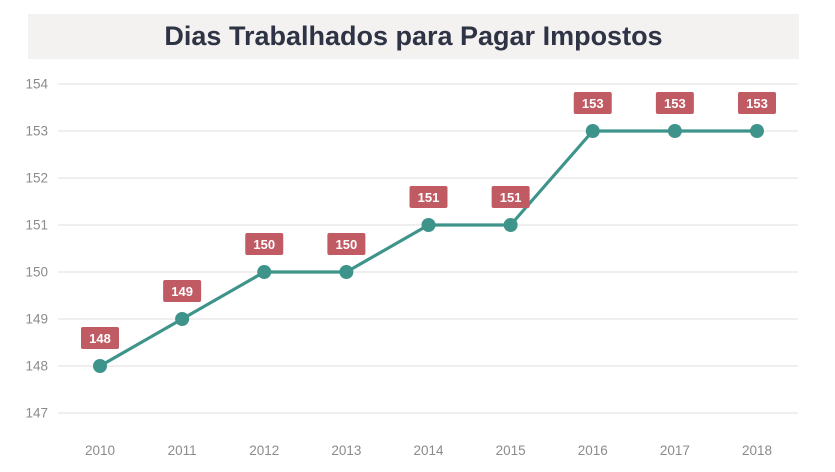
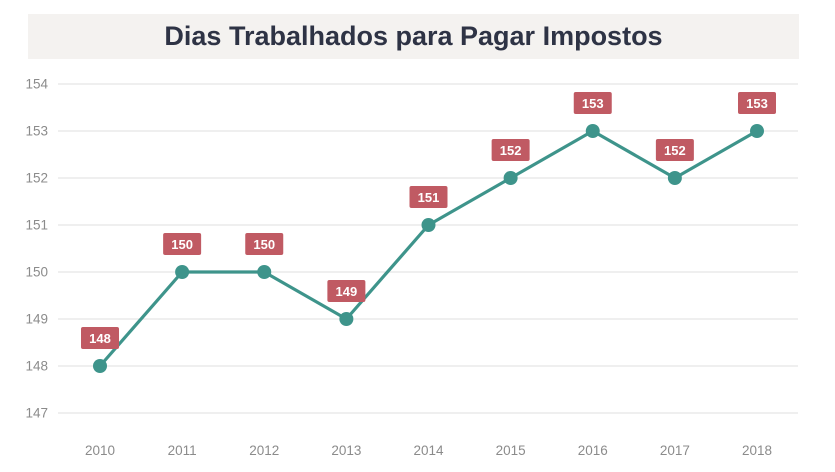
2011: 149 -> 150
2013: 150 -> 149
2015: 151 -> 152
2017: 153 -> 152
